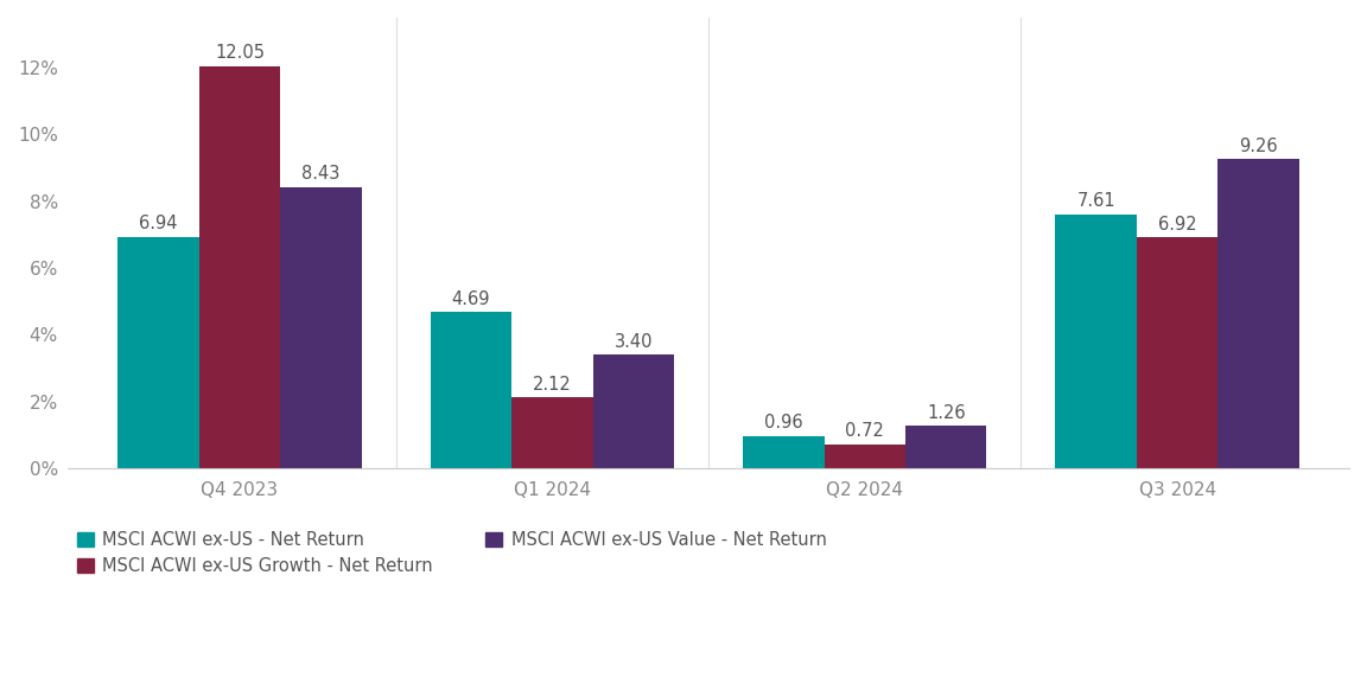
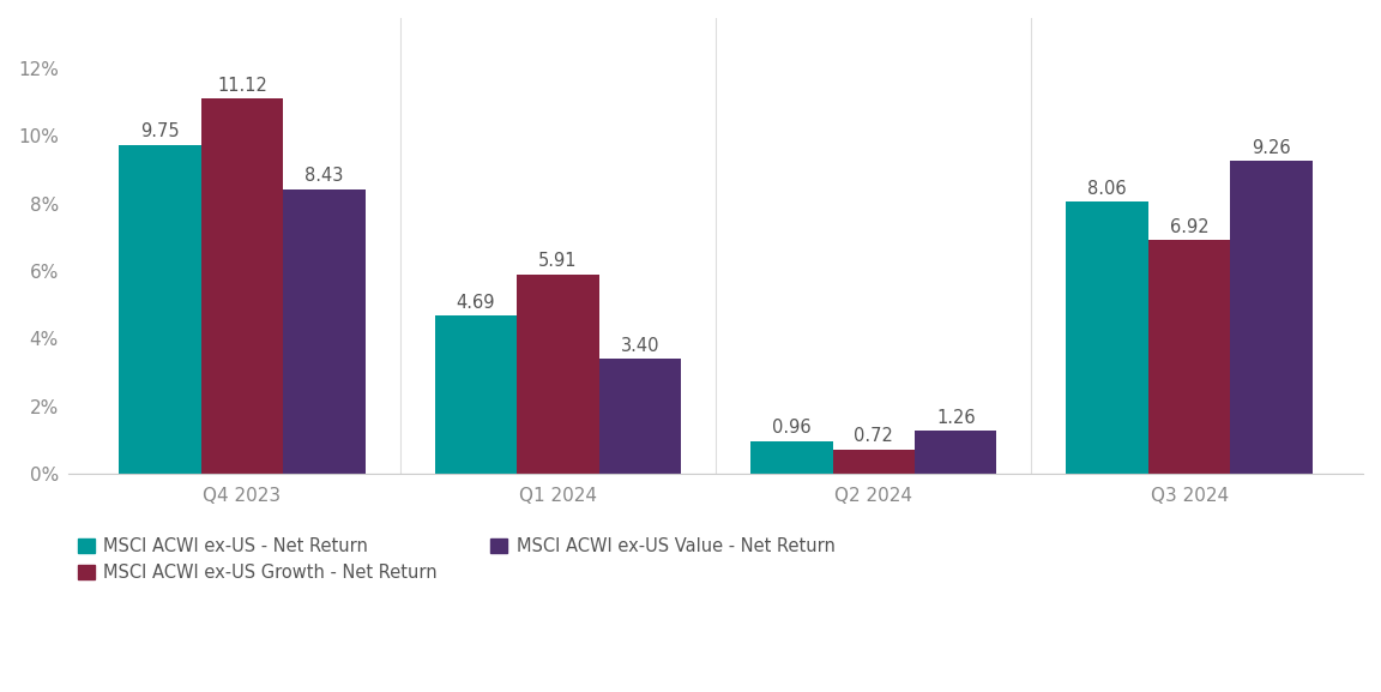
MSCI ACWI ex-US - Net Return/Q4 2023: 6.94 -> 9.75
MSCI ACWI ex-US Growth - Net Return/Q4 2023: 12.05 -> 11.12
MSCI ACWI ex-US Growth - Net Return/Q1 2024: 2.12 -> 5.91
MSCI ACWI ex-US - Net Return/Q3 2024: 7.61 -> 8.06
